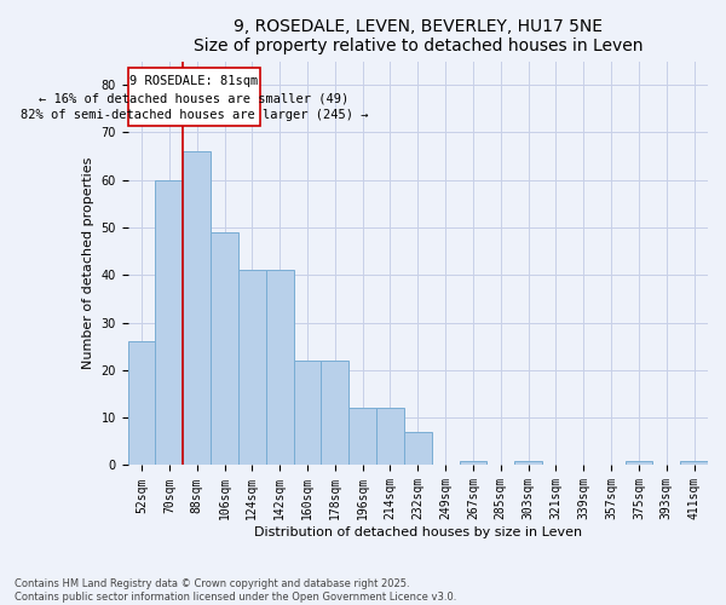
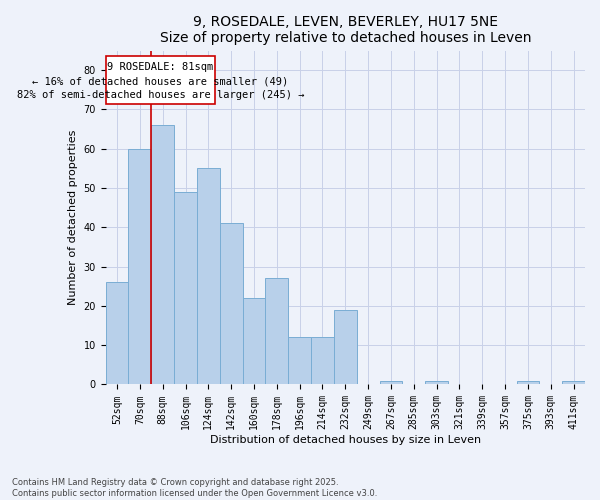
124sqm: 41 -> 55
178sqm: 22 -> 27
232sqm: 7 -> 19
